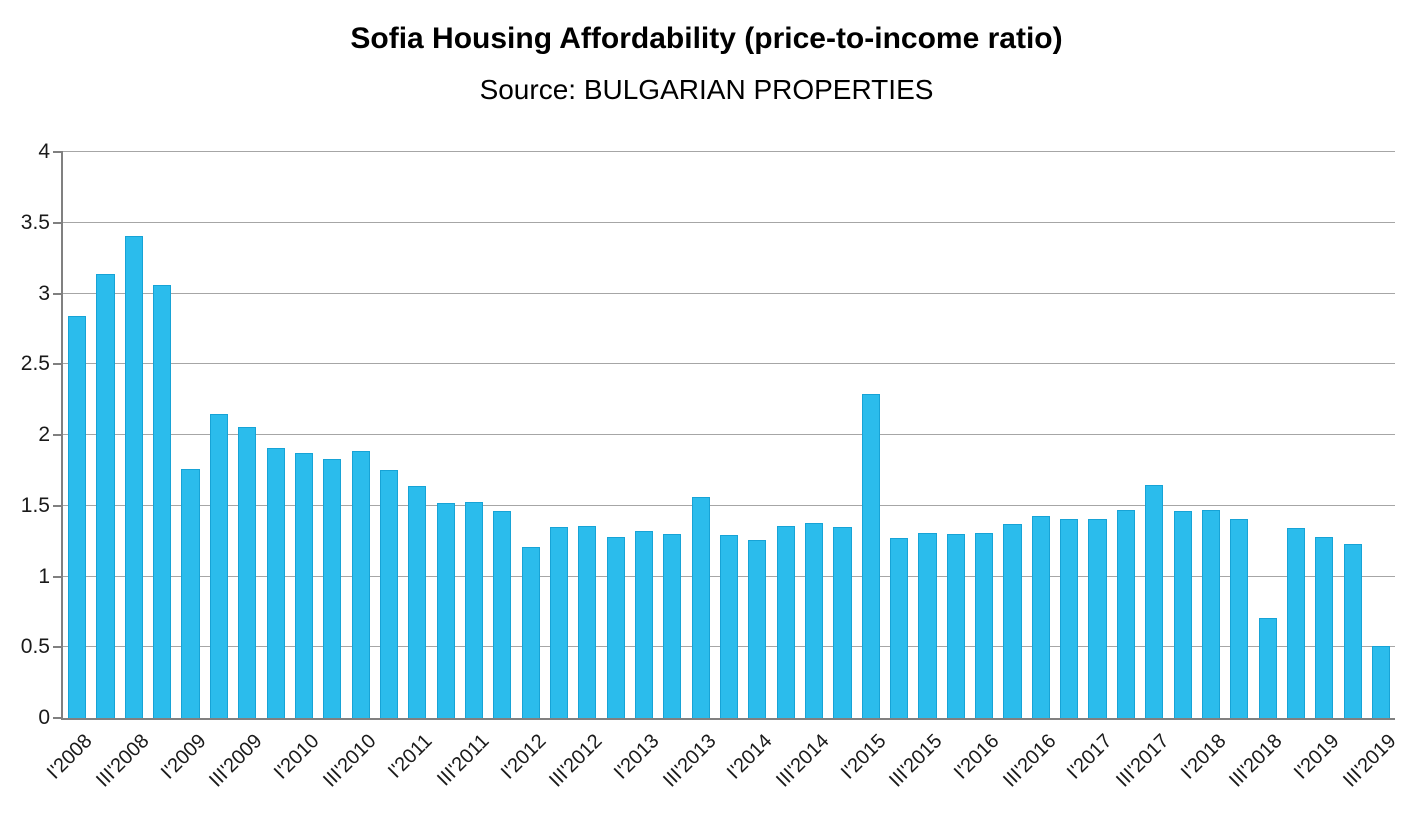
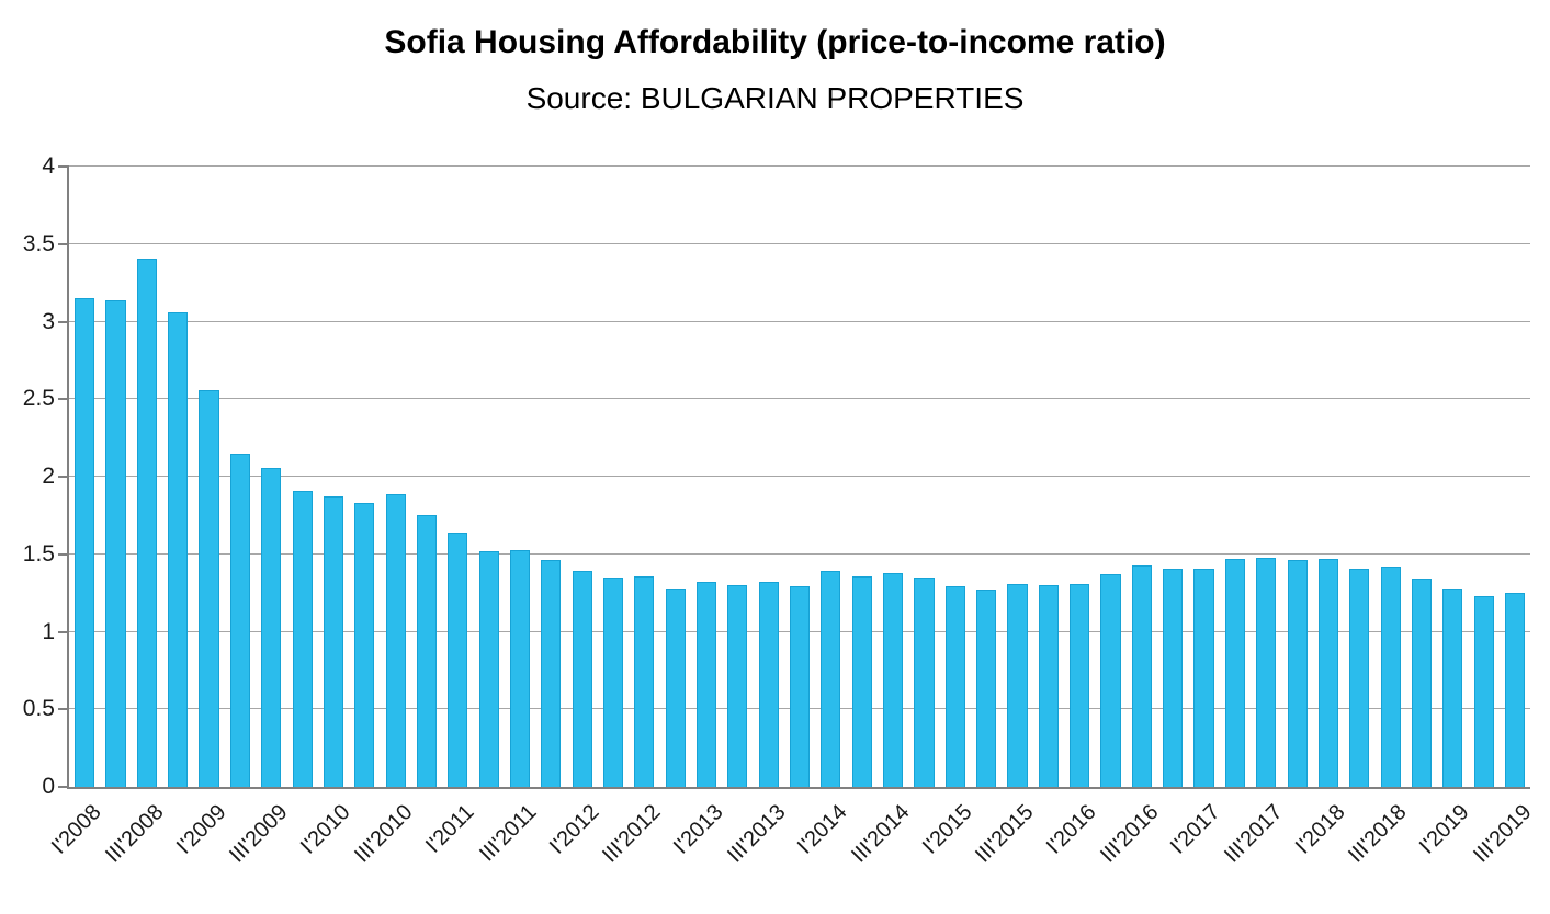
I'2008: 2.84 -> 3.15
I'2009: 1.76 -> 2.56
I'2012: 1.21 -> 1.39
III'2013: 1.56 -> 1.32
I'2014: 1.26 -> 1.39
I'2015: 2.29 -> 1.29
III'2017: 1.65 -> 1.48
III'2018: 0.71 -> 1.42
III'2019: 0.51 -> 1.25
